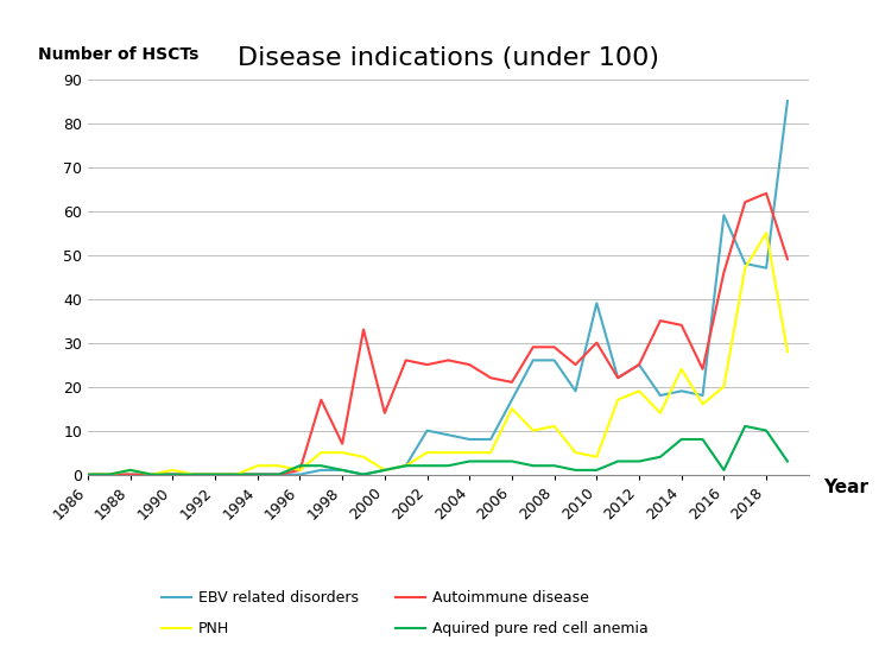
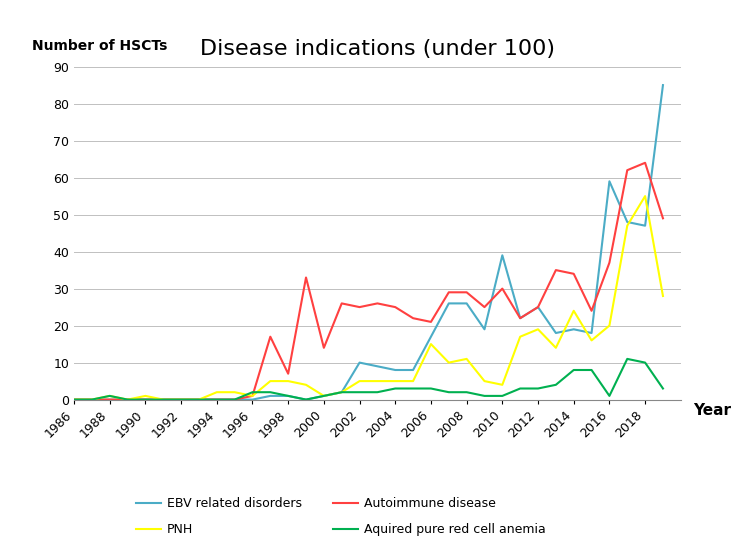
Autoimmune disease/2016: 46 -> 37
